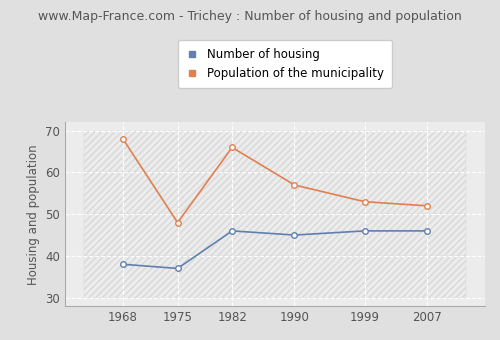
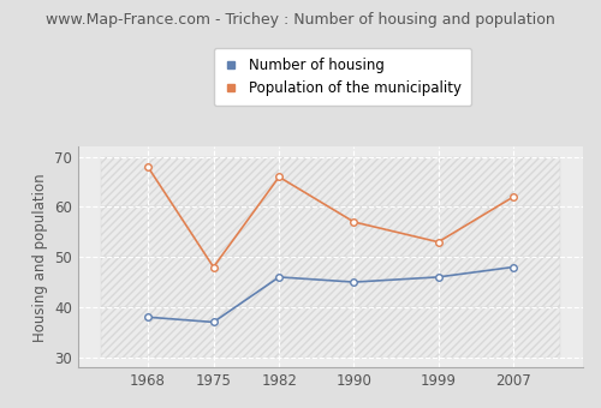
Number of housing/2007: 46 -> 48
Population of the municipality/2007: 52 -> 62
